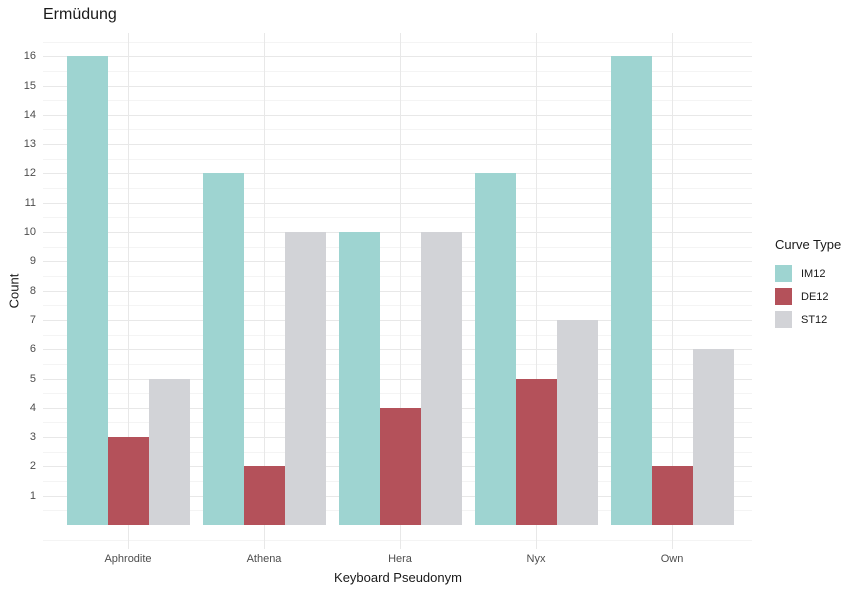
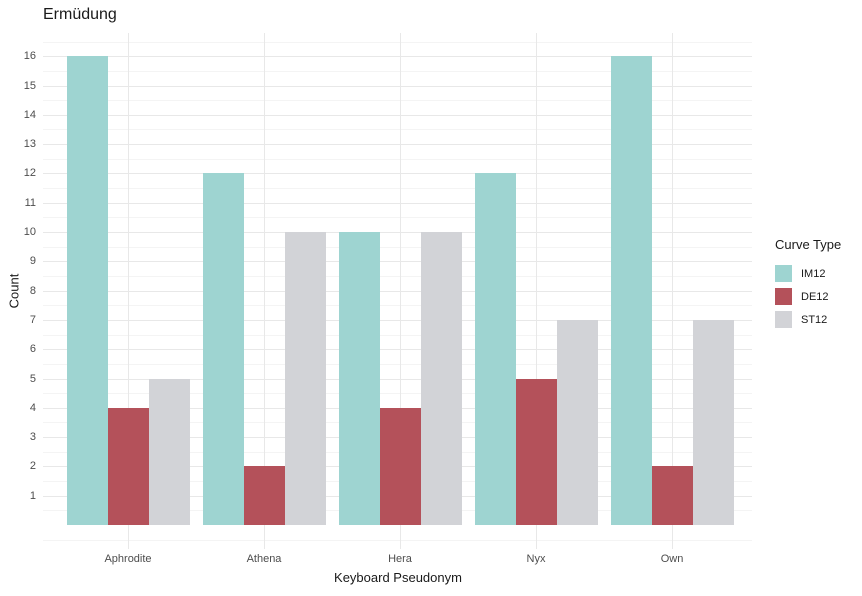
DE12/Aphrodite: 3 -> 4
ST12/Own: 6 -> 7
